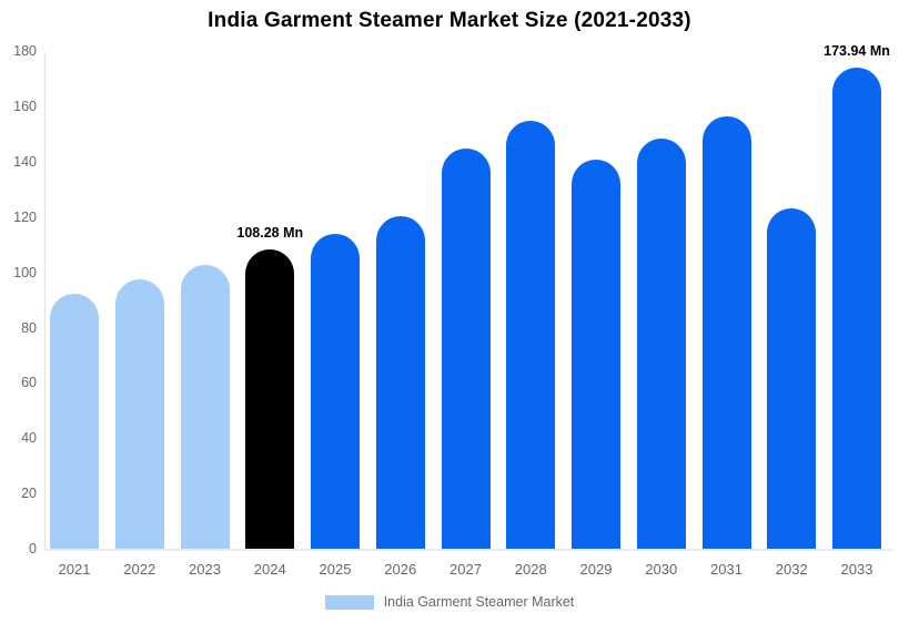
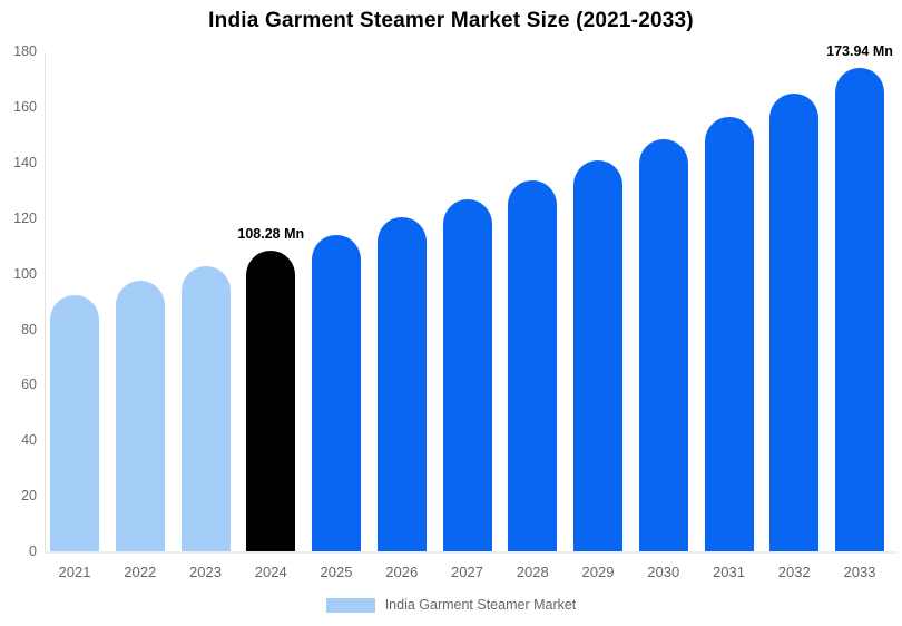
2027: 145 -> 127
2028: 155 -> 134
2032: 123 -> 165
